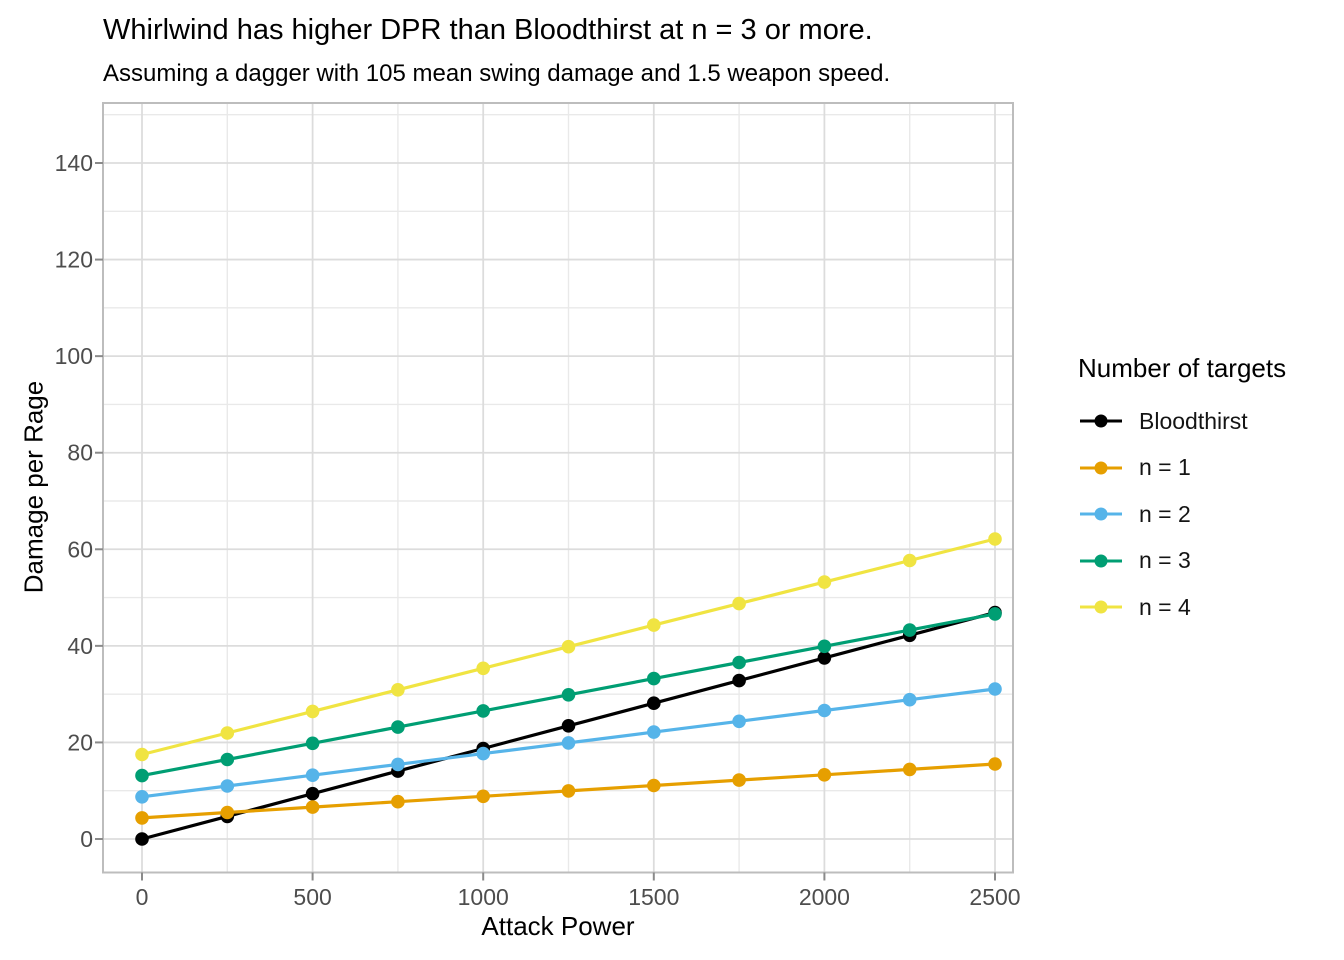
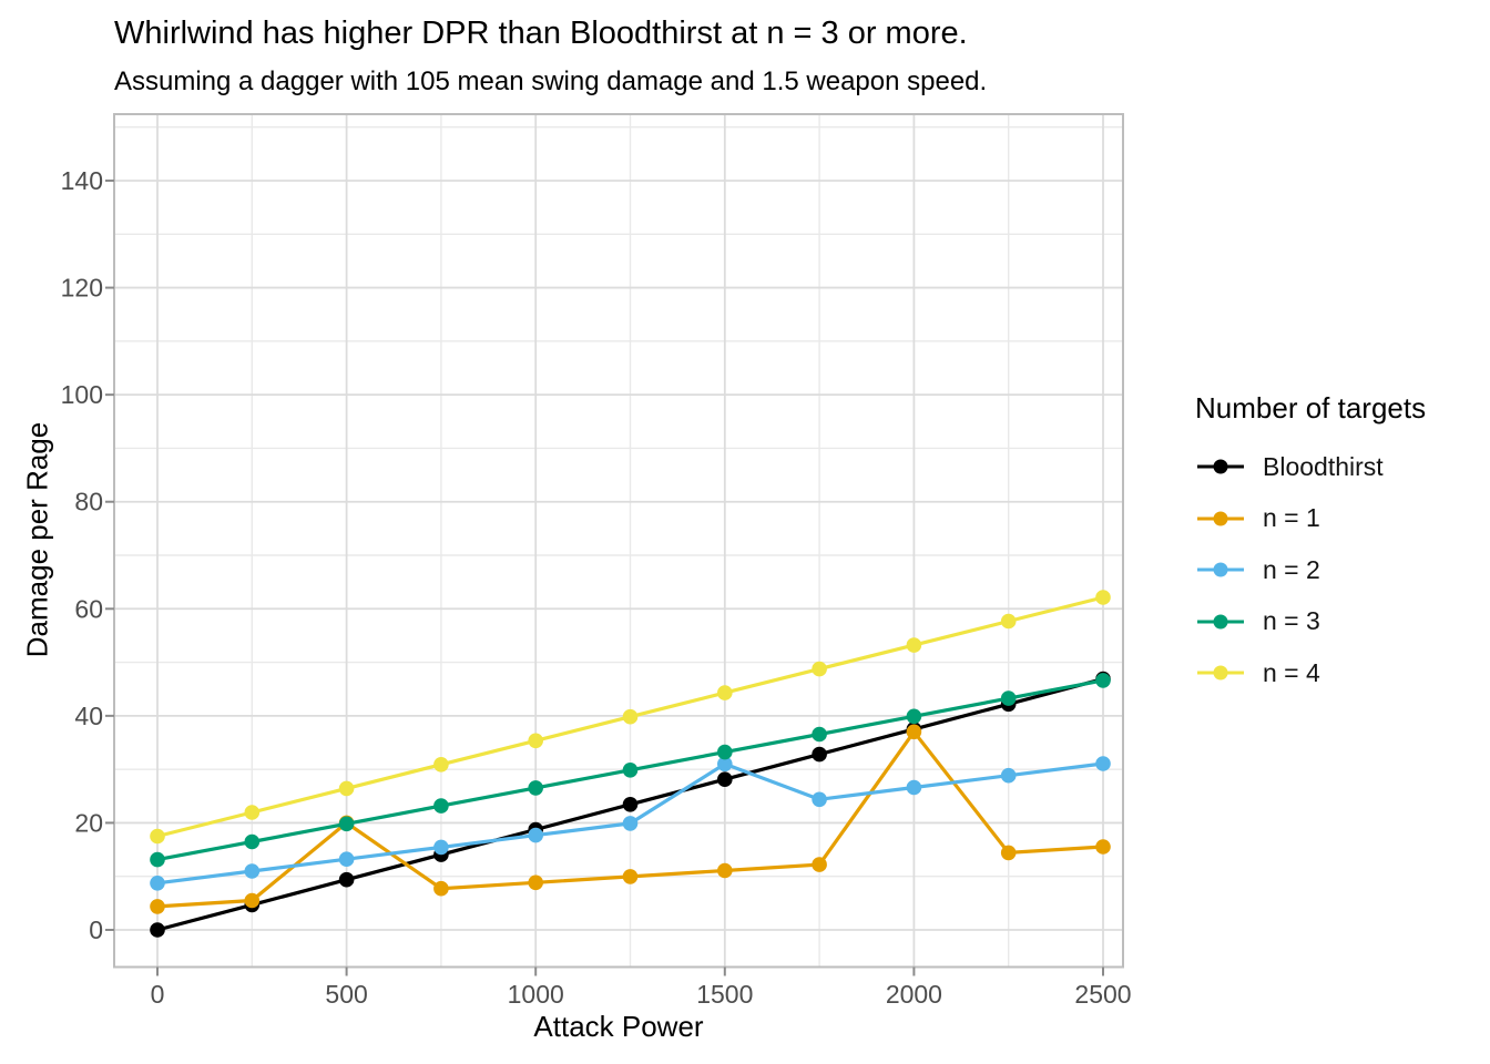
n = 1/500: 7 -> 20
n = 2/1500: 22 -> 31
n = 1/2000: 13 -> 37
